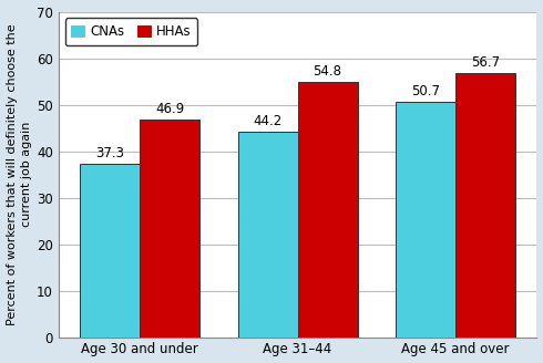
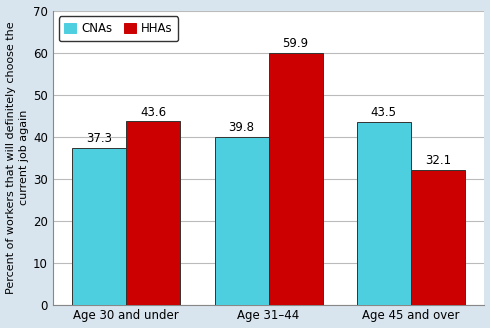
HHAs/Age 30 and under: 46.9 -> 43.6
CNAs/Age 31–44: 44.2 -> 39.8
HHAs/Age 31–44: 54.8 -> 59.9
CNAs/Age 45 and over: 50.7 -> 43.5
HHAs/Age 45 and over: 56.7 -> 32.1
